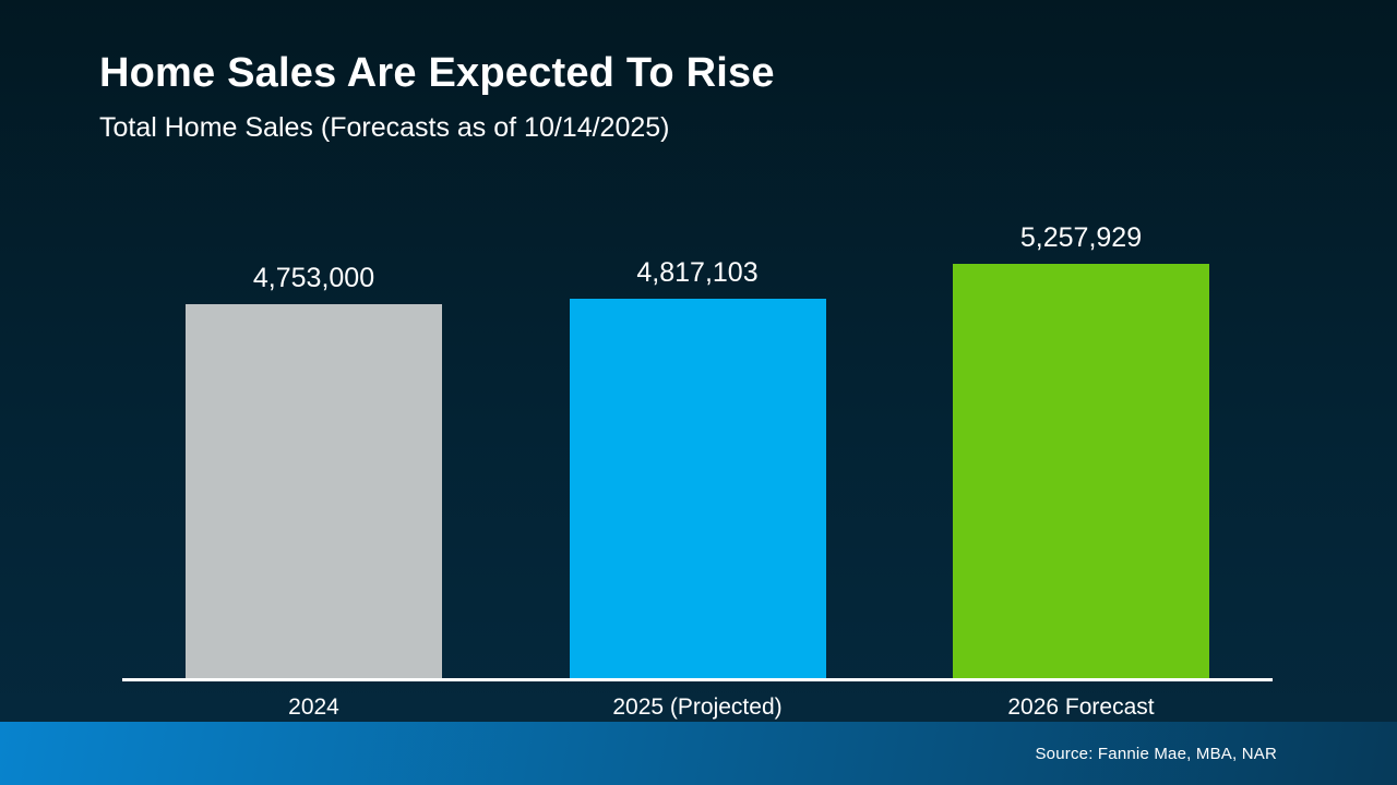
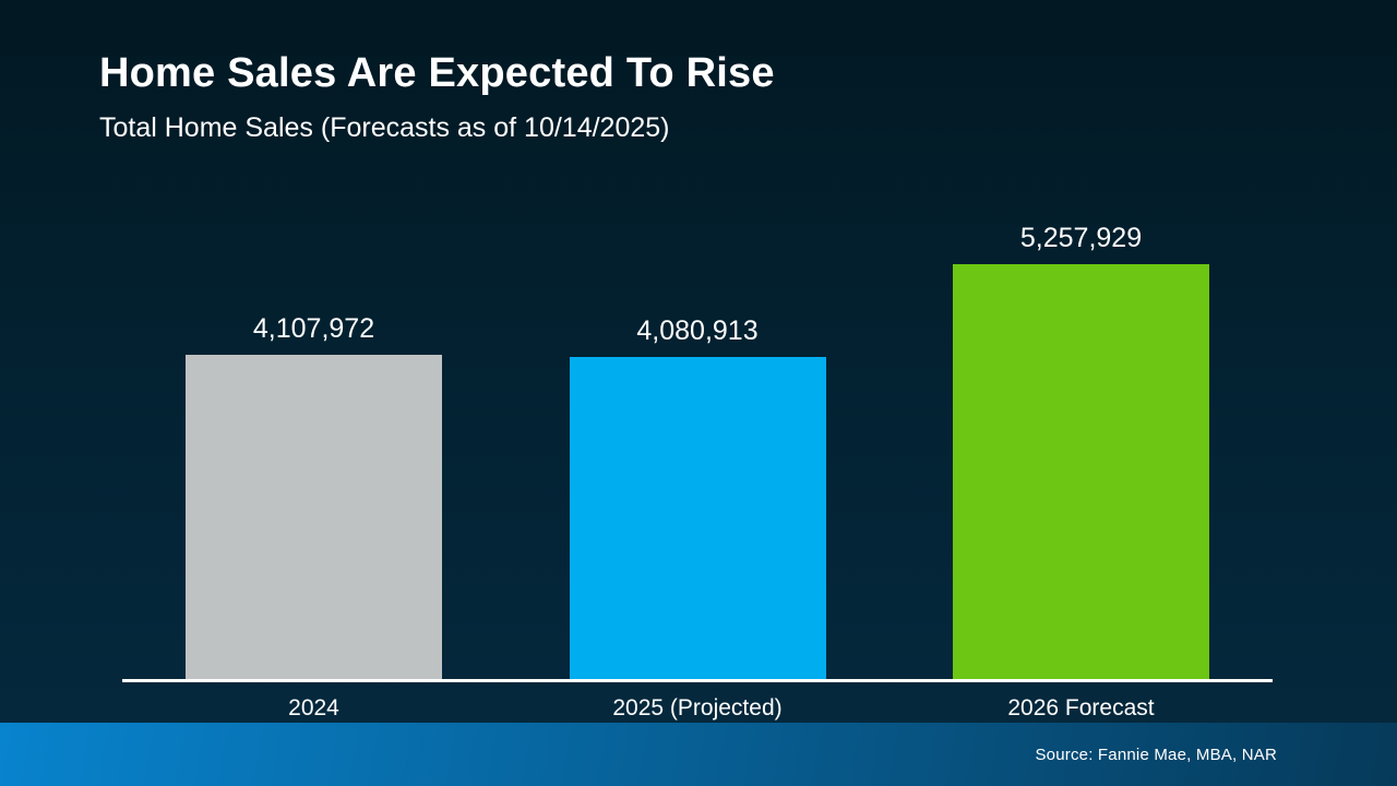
2024: 4,753,000 -> 4,107,972
2025 (Projected): 4,817,103 -> 4,080,913
